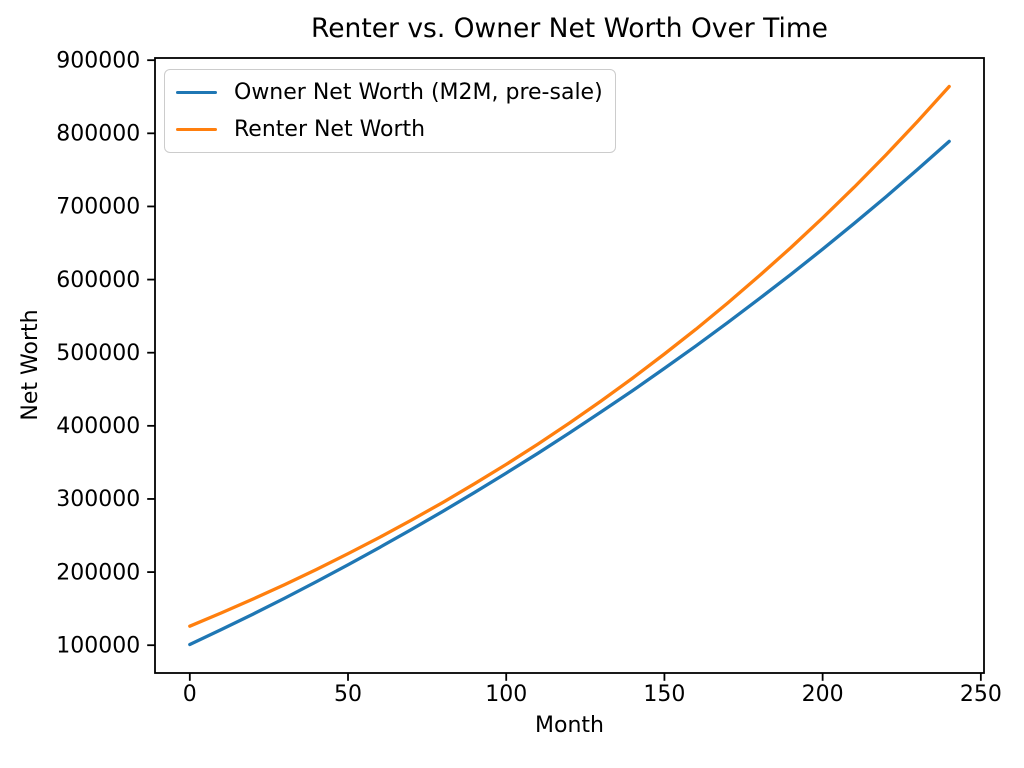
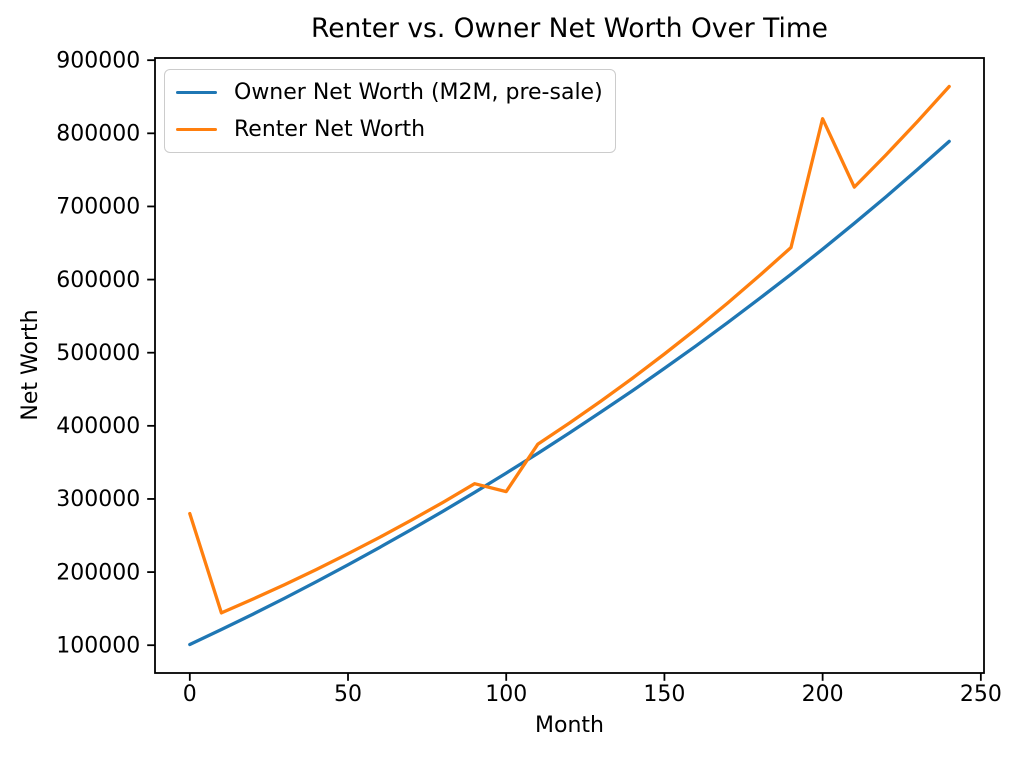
Renter Net Worth/0: 130000 -> 280000
Renter Net Worth/100: 350000 -> 310000
Renter Net Worth/200: 680000 -> 820000
